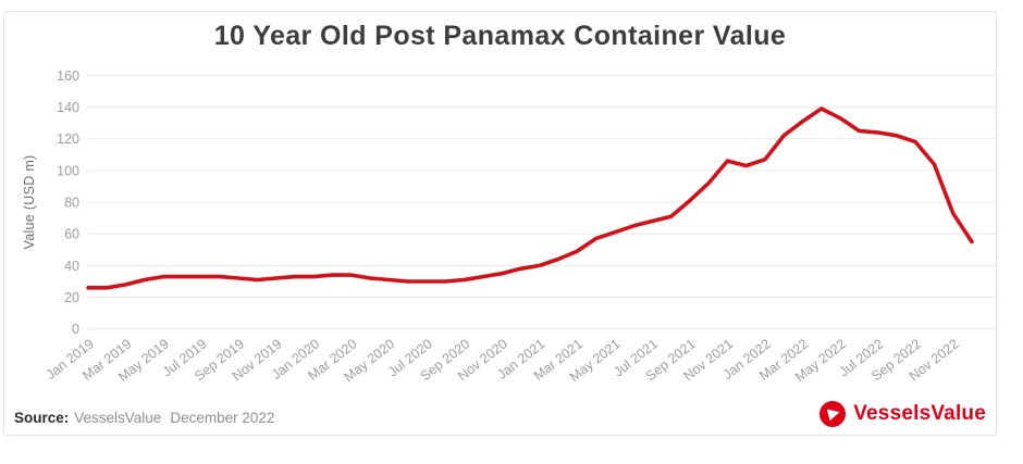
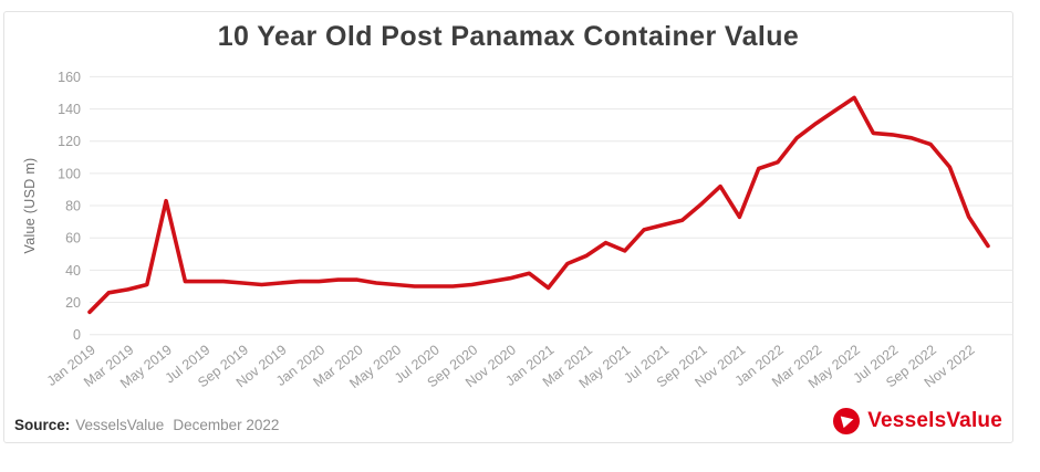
Jan 2019: 26 -> 14
May 2019: 33 -> 83
Jan 2021: 40 -> 29
May 2021: 61 -> 52
Nov 2021: 106 -> 73
May 2022: 133 -> 147
